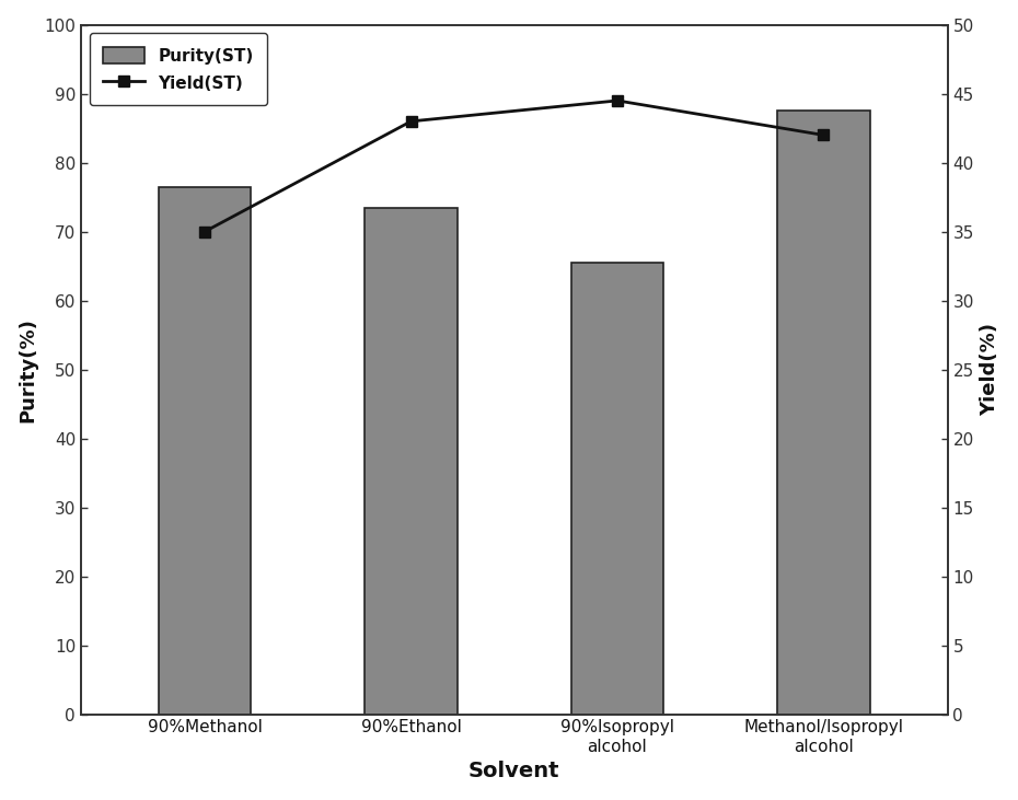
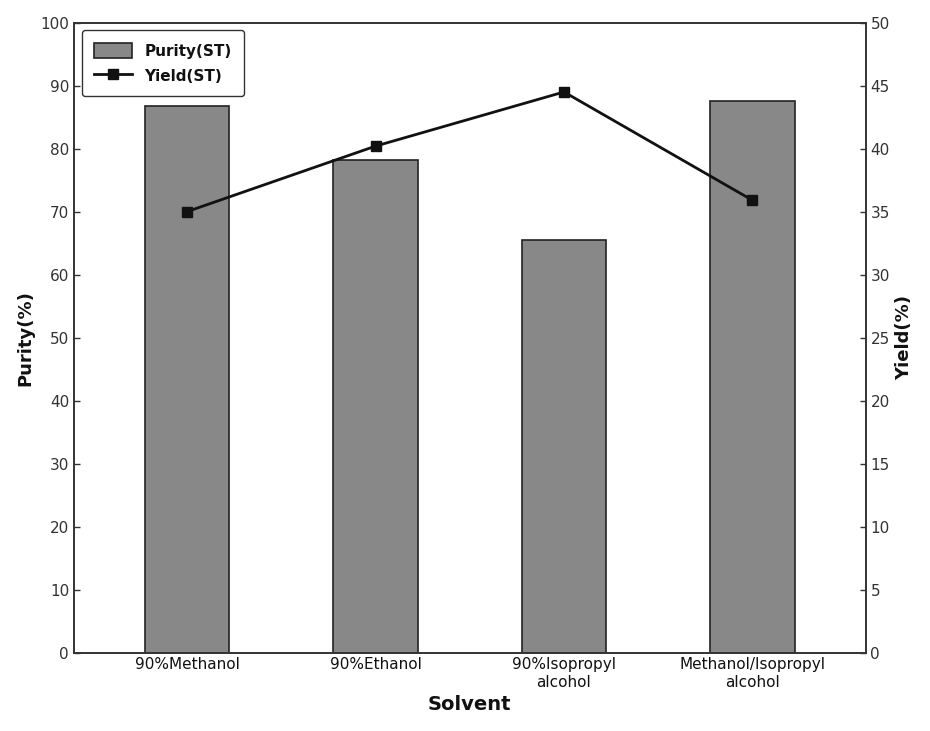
Purity(ST)/90%Methanol: 76.5 -> 86.8
Purity(ST)/90%Ethanol: 73.5 -> 78.2
Yield(ST)/90%Ethanol: 43.0 -> 40.2
Yield(ST)/Methanol/Isopropyl alcohol: 42.0 -> 35.9
